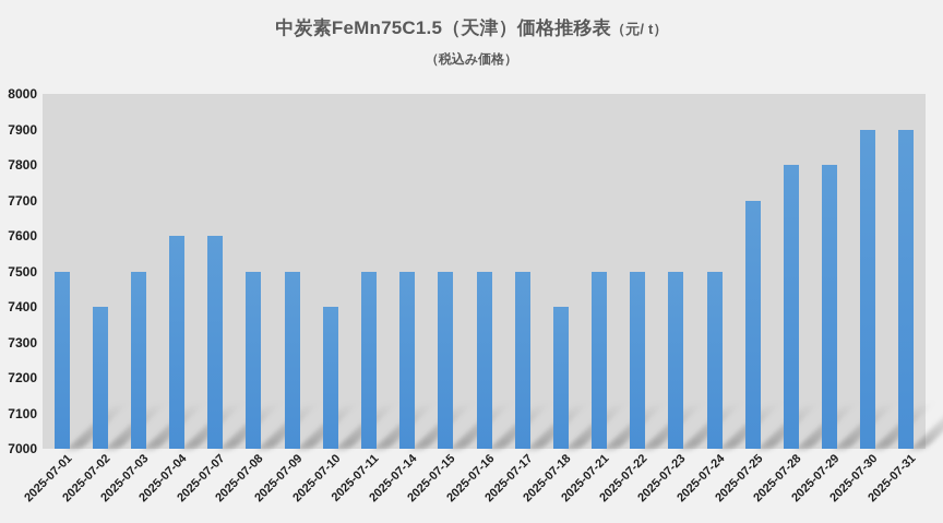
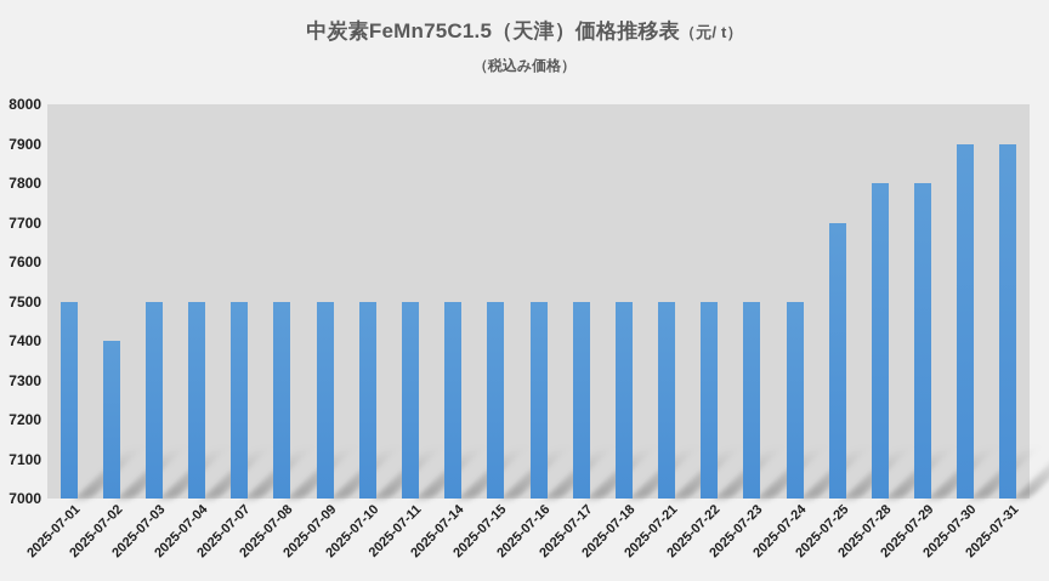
2025-07-04: 7600 -> 7500
2025-07-07: 7600 -> 7500
2025-07-10: 7400 -> 7500
2025-07-18: 7400 -> 7500
